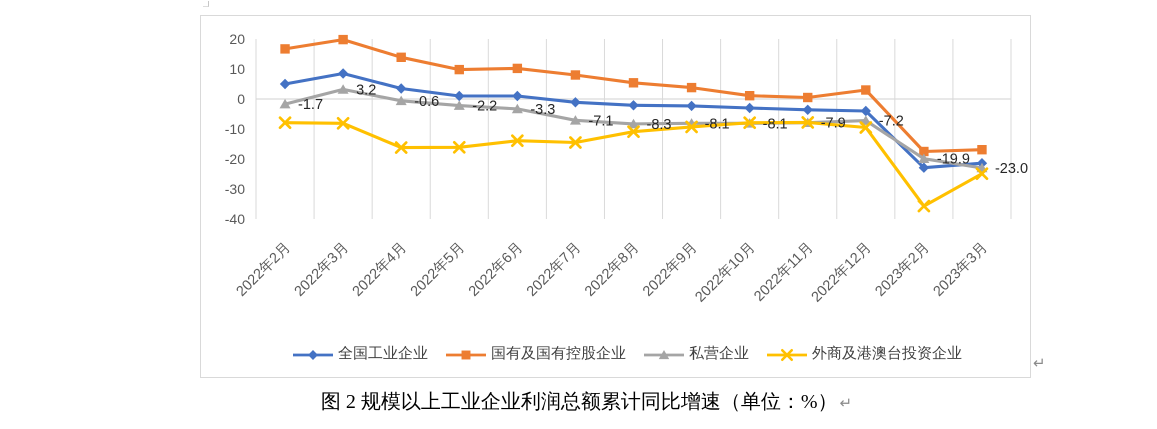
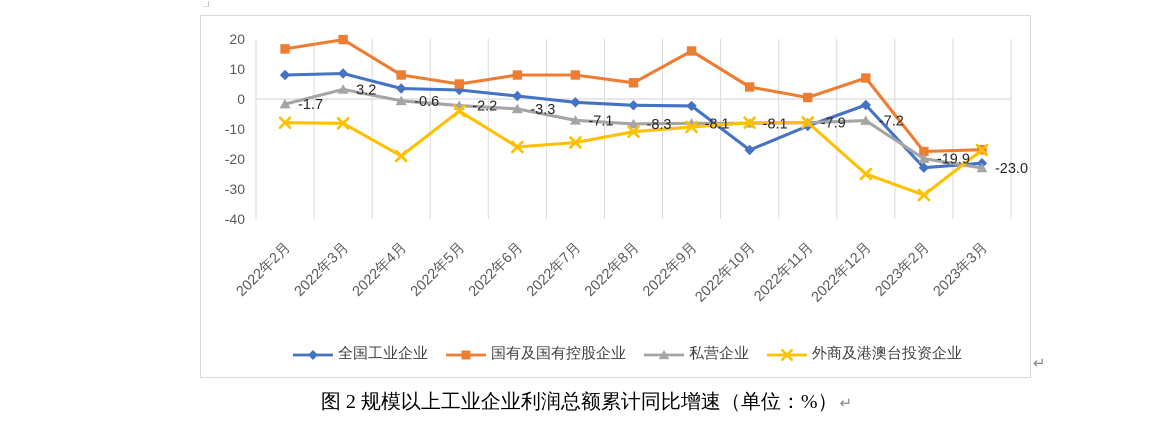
全国工业企业/2022年2月: 5 -> 8
国有及国有控股企业/2022年4月: 14 -> 8
外商及港澳台投资企业/2022年4月: -16 -> -19
全国工业企业/2022年5月: 1 -> 3
国有及国有控股企业/2022年5月: 10 -> 5
外商及港澳台投资企业/2022年5月: -16 -> -4
国有及国有控股企业/2022年6月: 10 -> 8
外商及港澳台投资企业/2022年6月: -14 -> -16
国有及国有控股企业/2022年9月: 4 -> 16
全国工业企业/2022年10月: -3 -> -17
国有及国有控股企业/2022年10月: 1 -> 4
全国工业企业/2022年11月: -4 -> -9
全国工业企业/2022年12月: -4 -> -2
国有及国有控股企业/2022年12月: 3 -> 7
外商及港澳台投资企业/2022年12月: -10 -> -25
外商及港澳台投资企业/2023年2月: -36 -> -32
外商及港澳台投资企业/2023年3月: -25 -> -17
